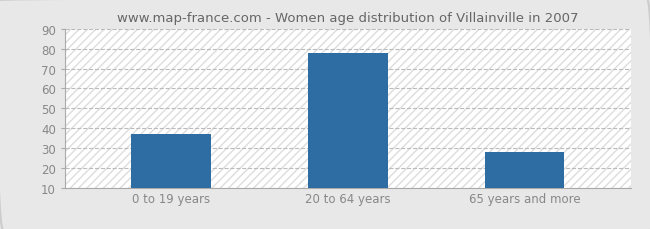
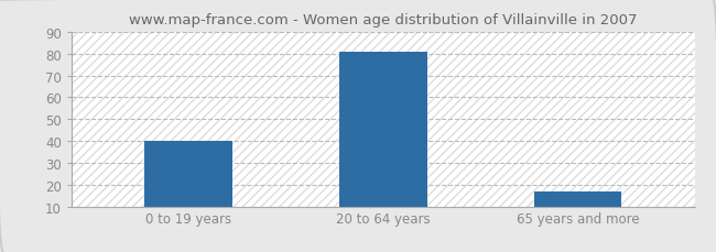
0 to 19 years: 37 -> 40
20 to 64 years: 78 -> 81
65 years and more: 28 -> 17
